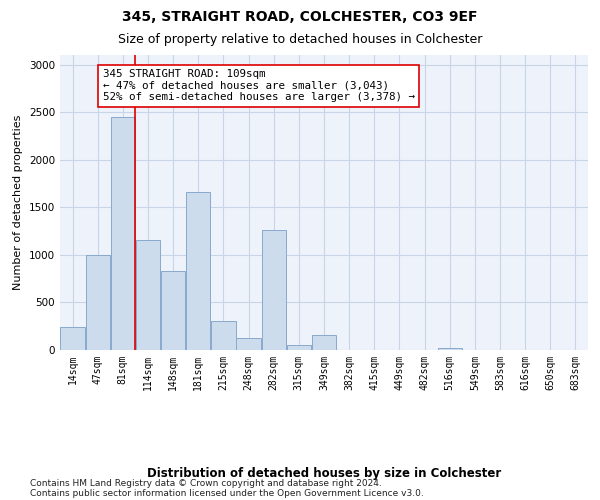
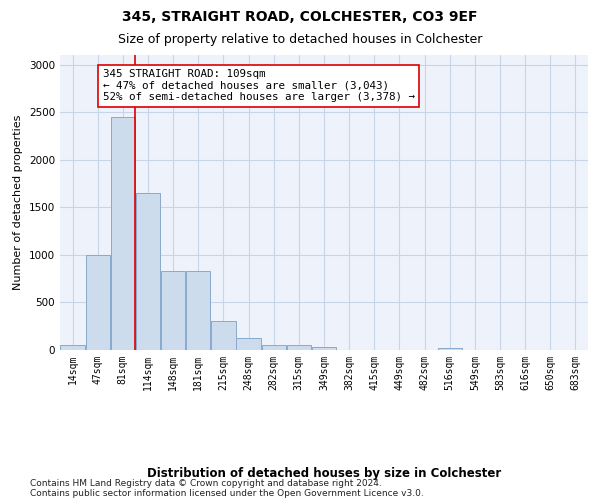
14sqm: 240 -> 50
114sqm: 1160 -> 1650
181sqm: 1660 -> 830
282sqm: 1260 -> 60
349sqm: 160 -> 30
